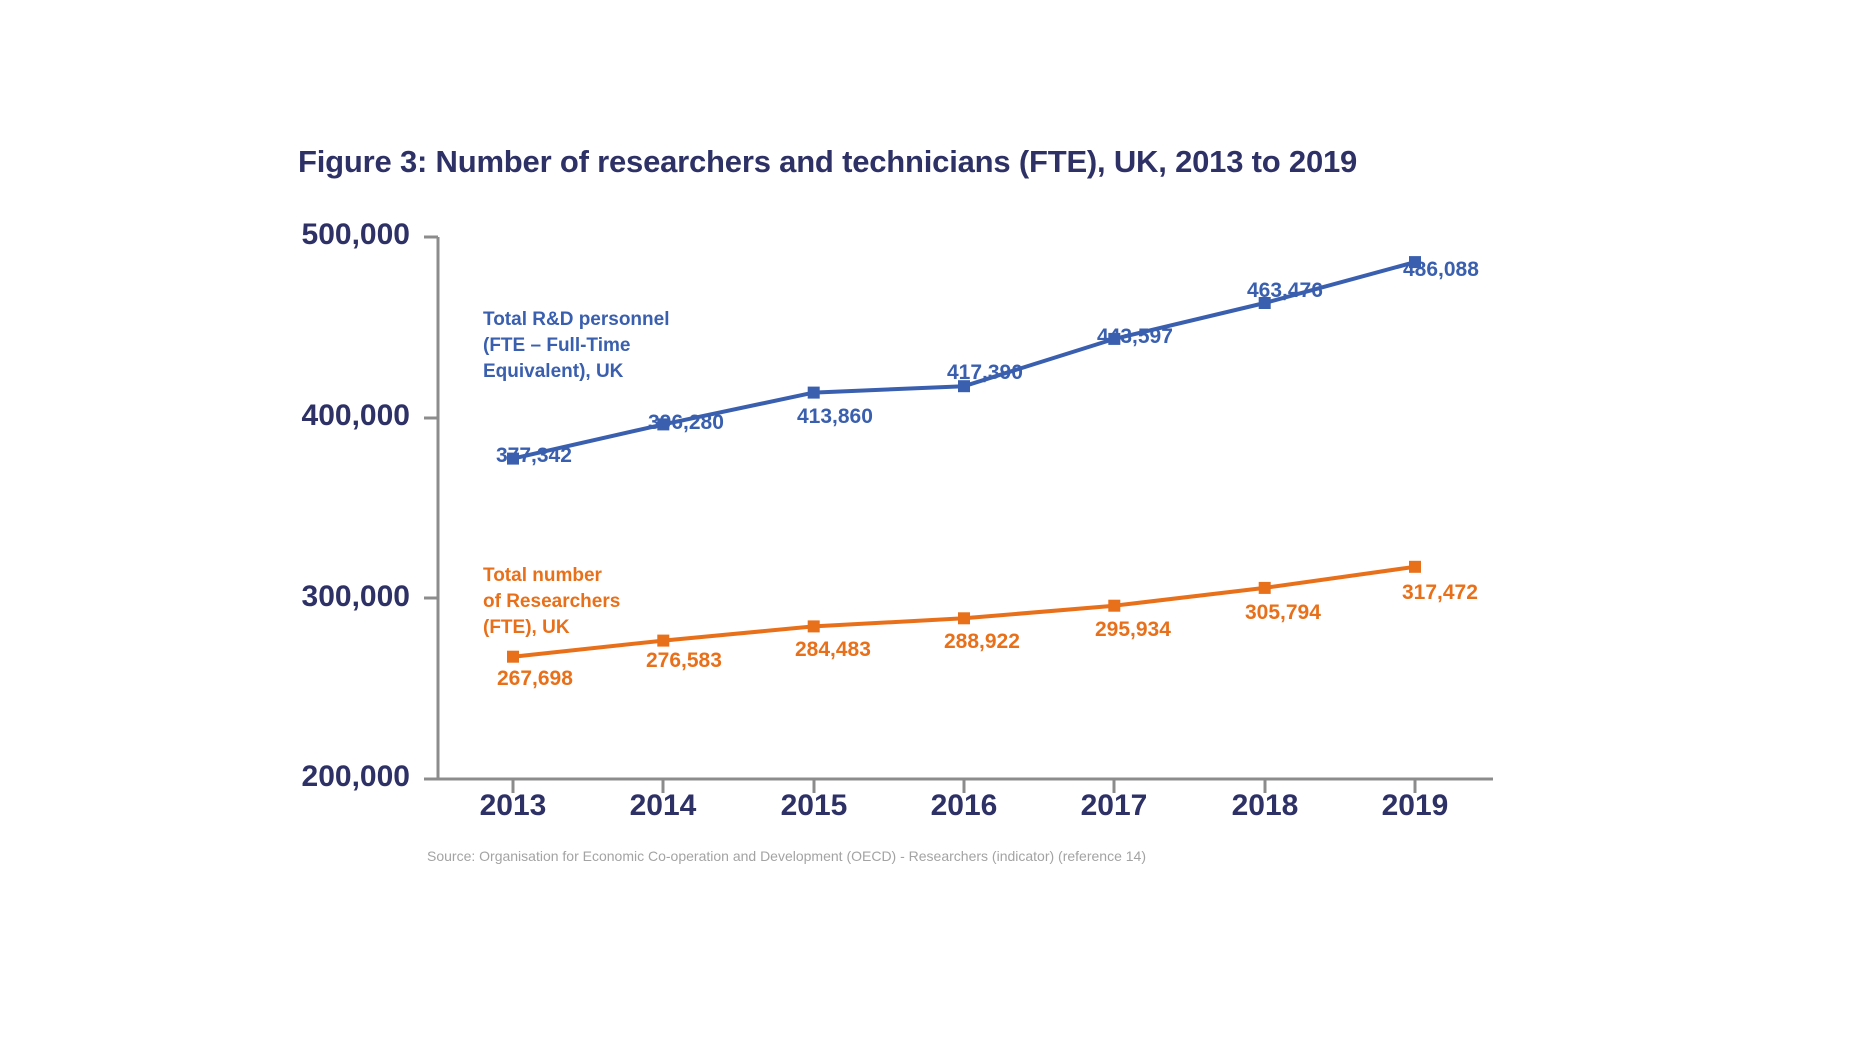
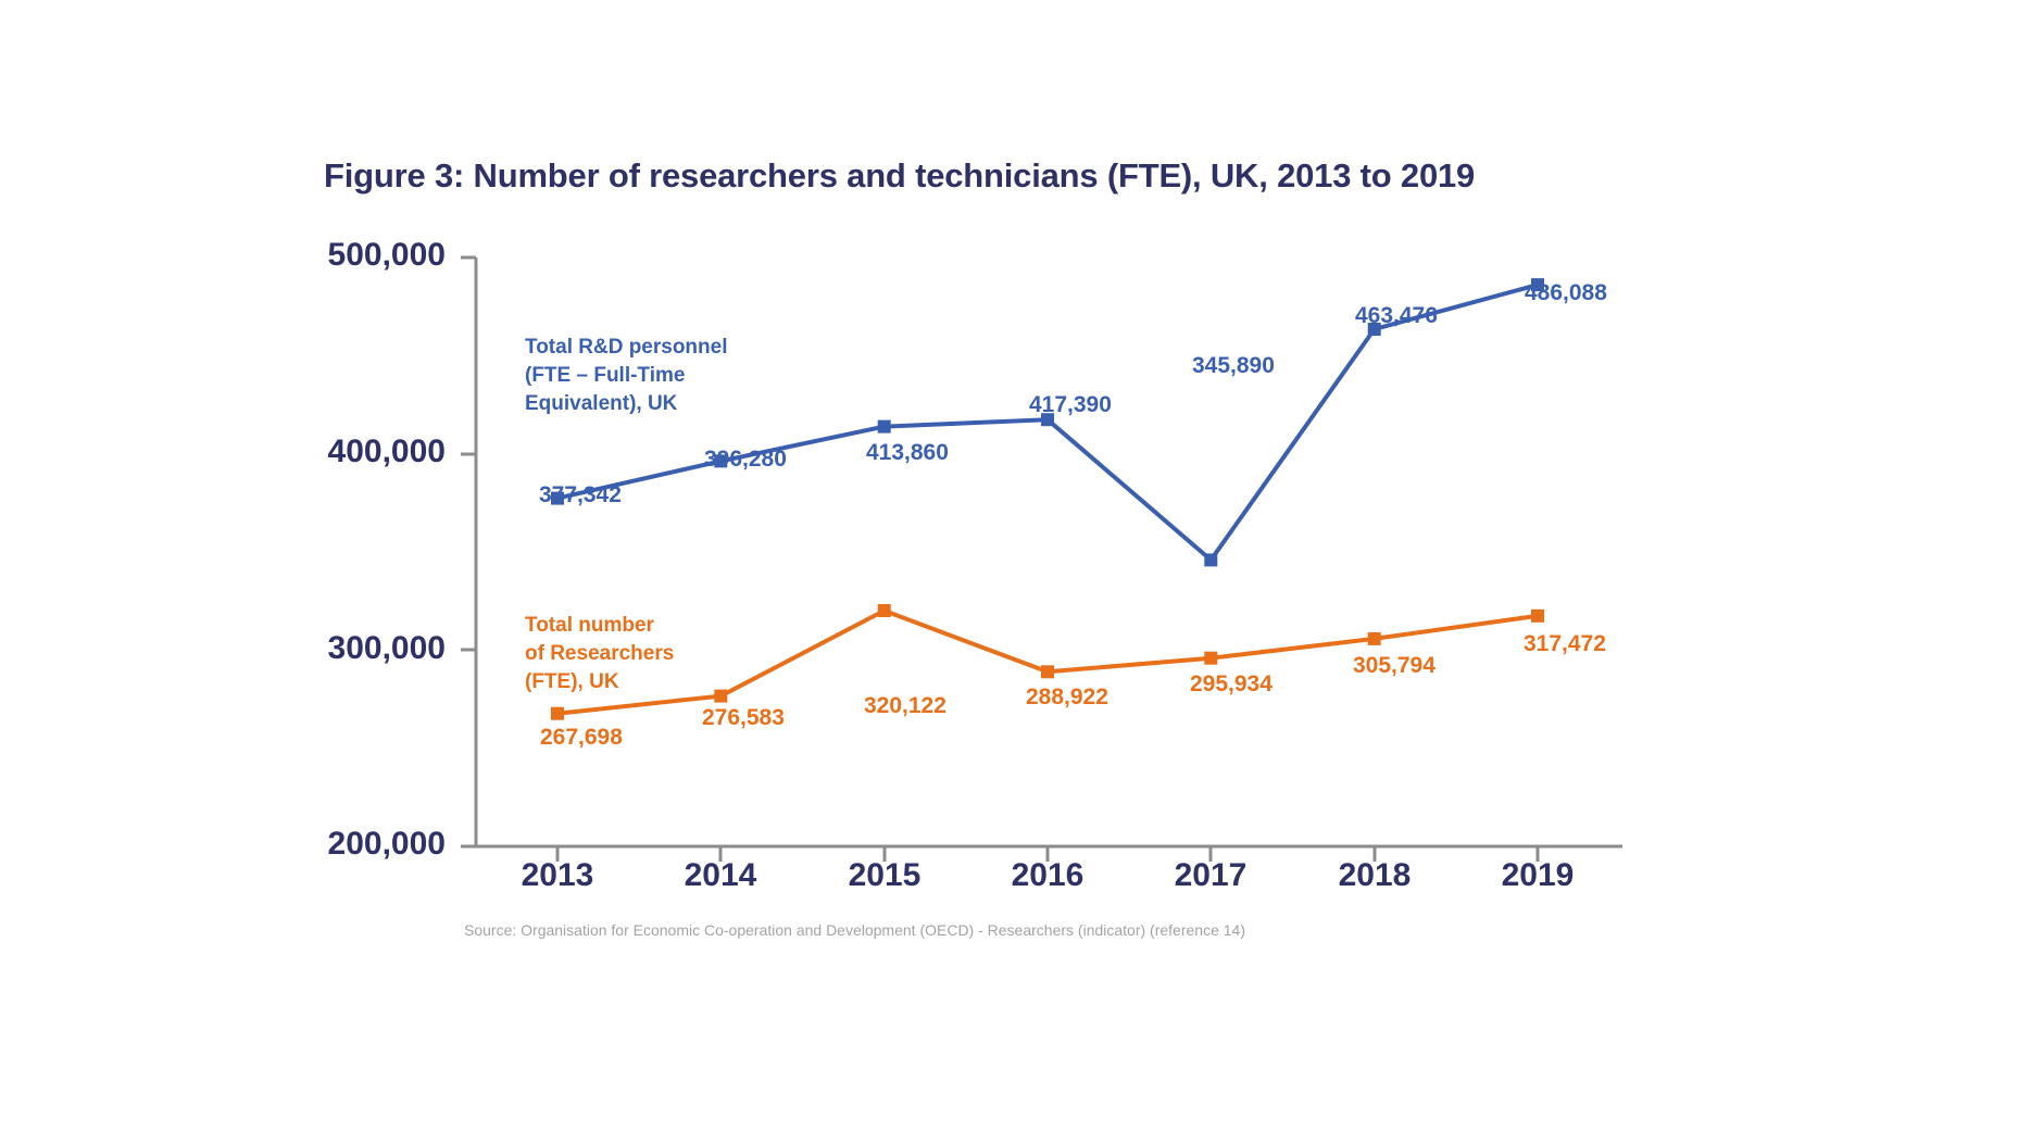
Total number of Researchers (FTE), UK/2015: 284,483 -> 320,122
Total R&D personnel (FTE – Full-Time Equivalent), UK/2017: 443,597 -> 345,890
